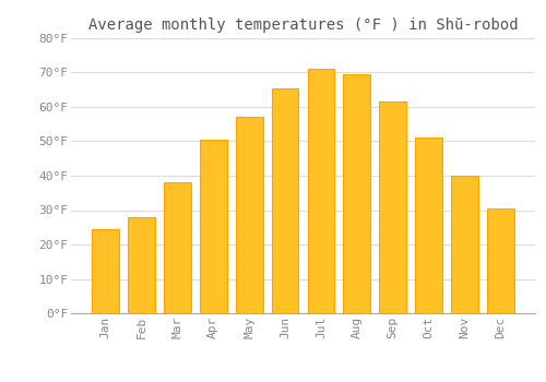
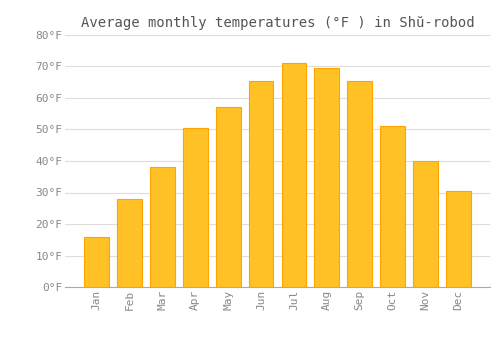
Jan: 24.5°F -> 16.0°F
Sep: 61.5°F -> 65.5°F
